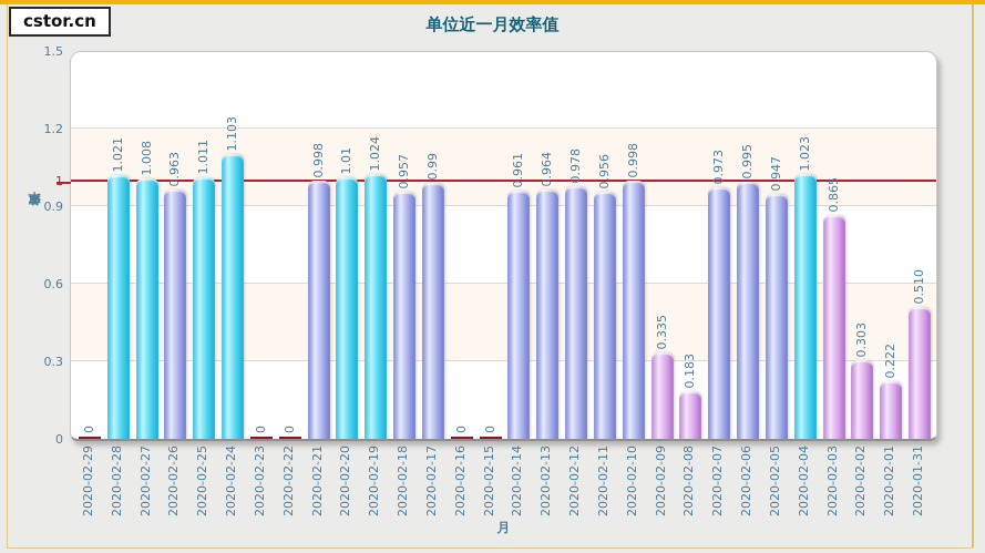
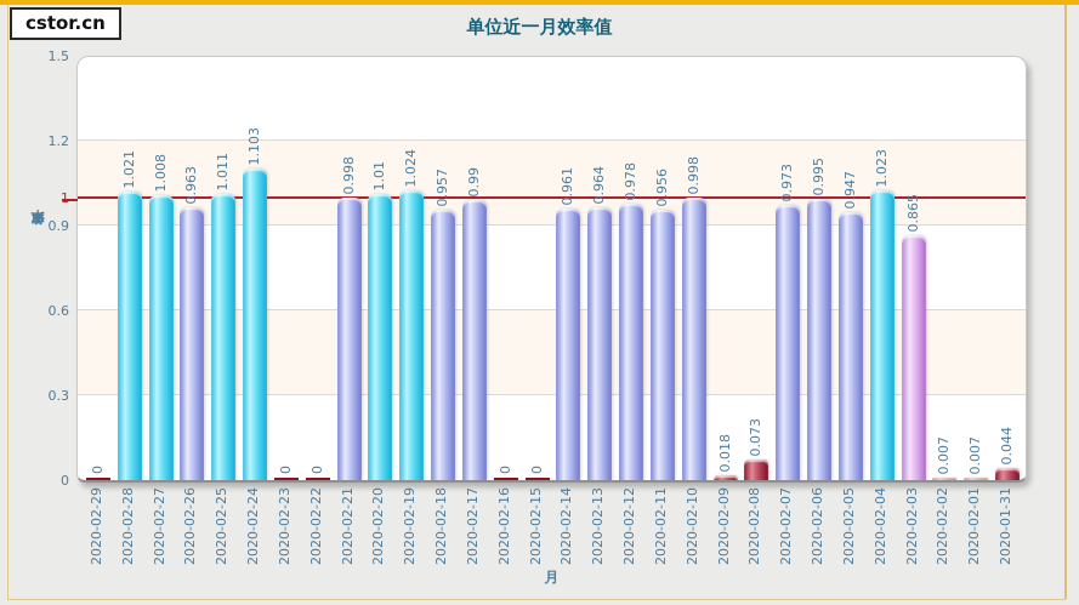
2020-02-09: 0.335 -> 0.018
2020-02-08: 0.183 -> 0.073
2020-02-02: 0.303 -> 0.007
2020-02-01: 0.222 -> 0.007
2020-01-31: 0.510 -> 0.044
